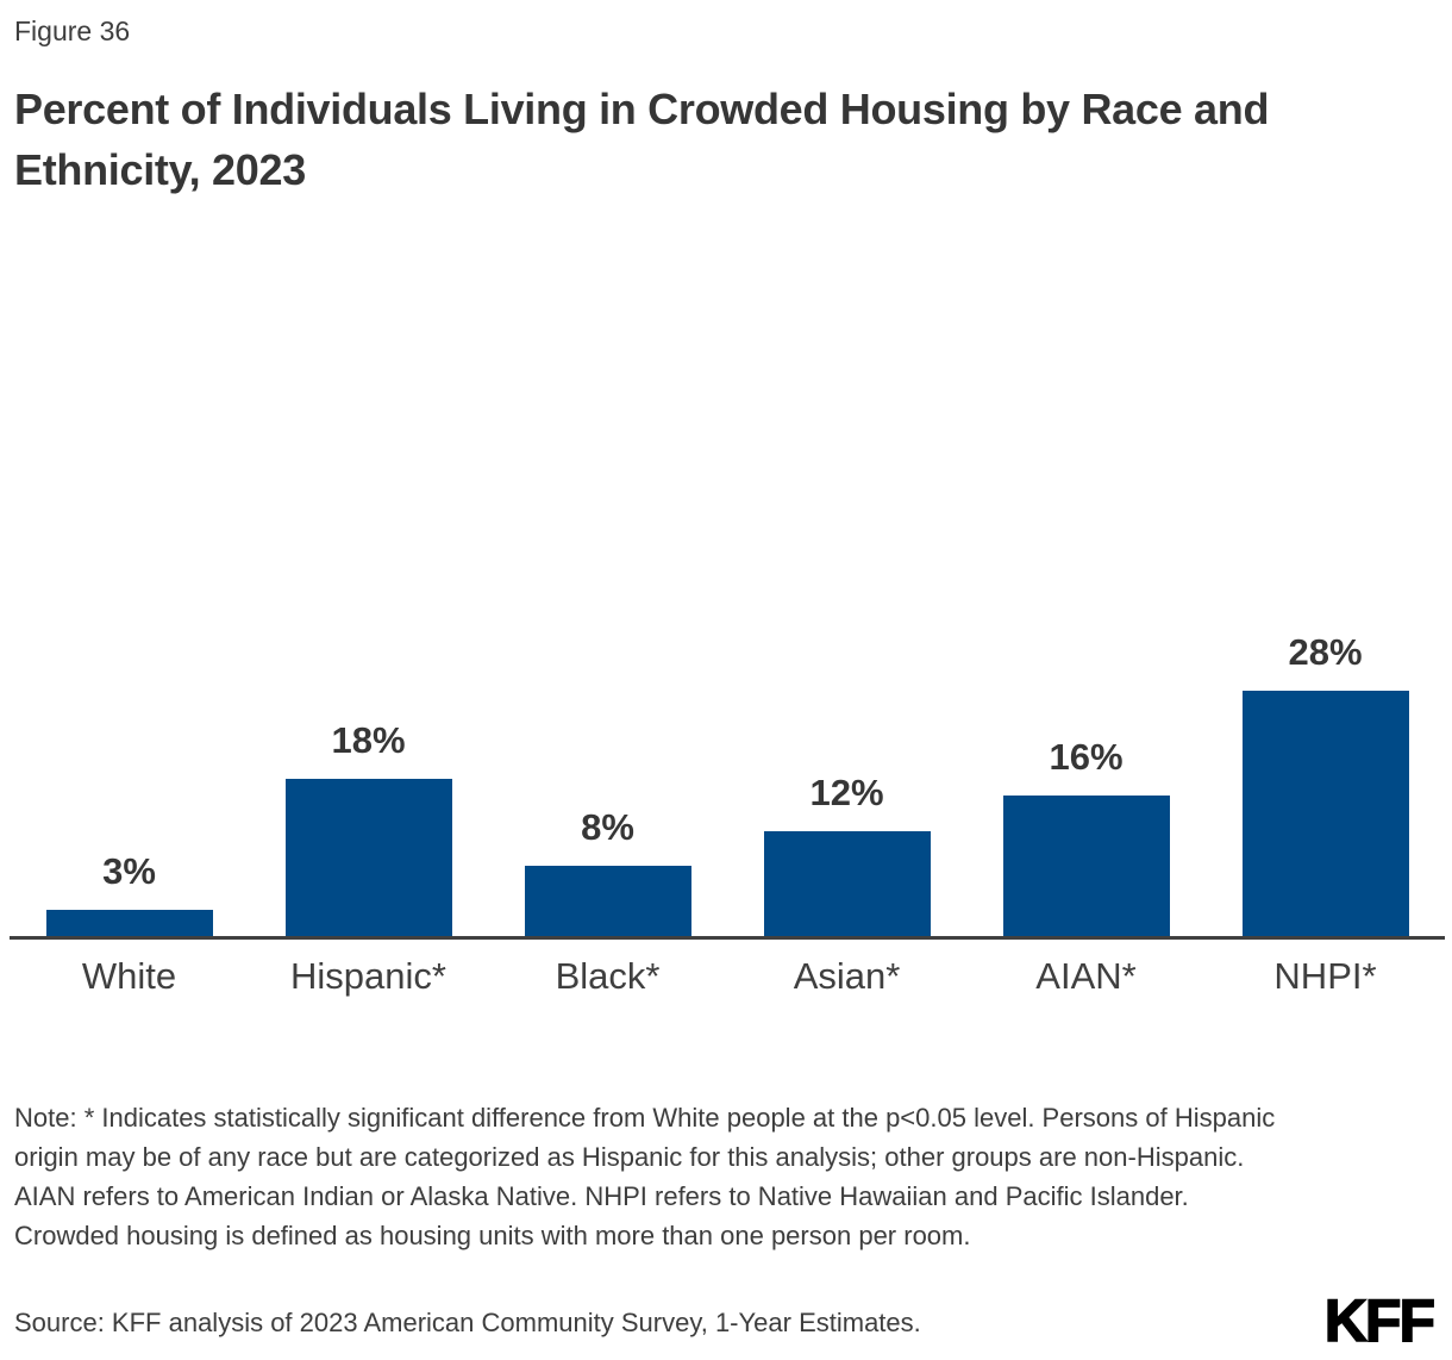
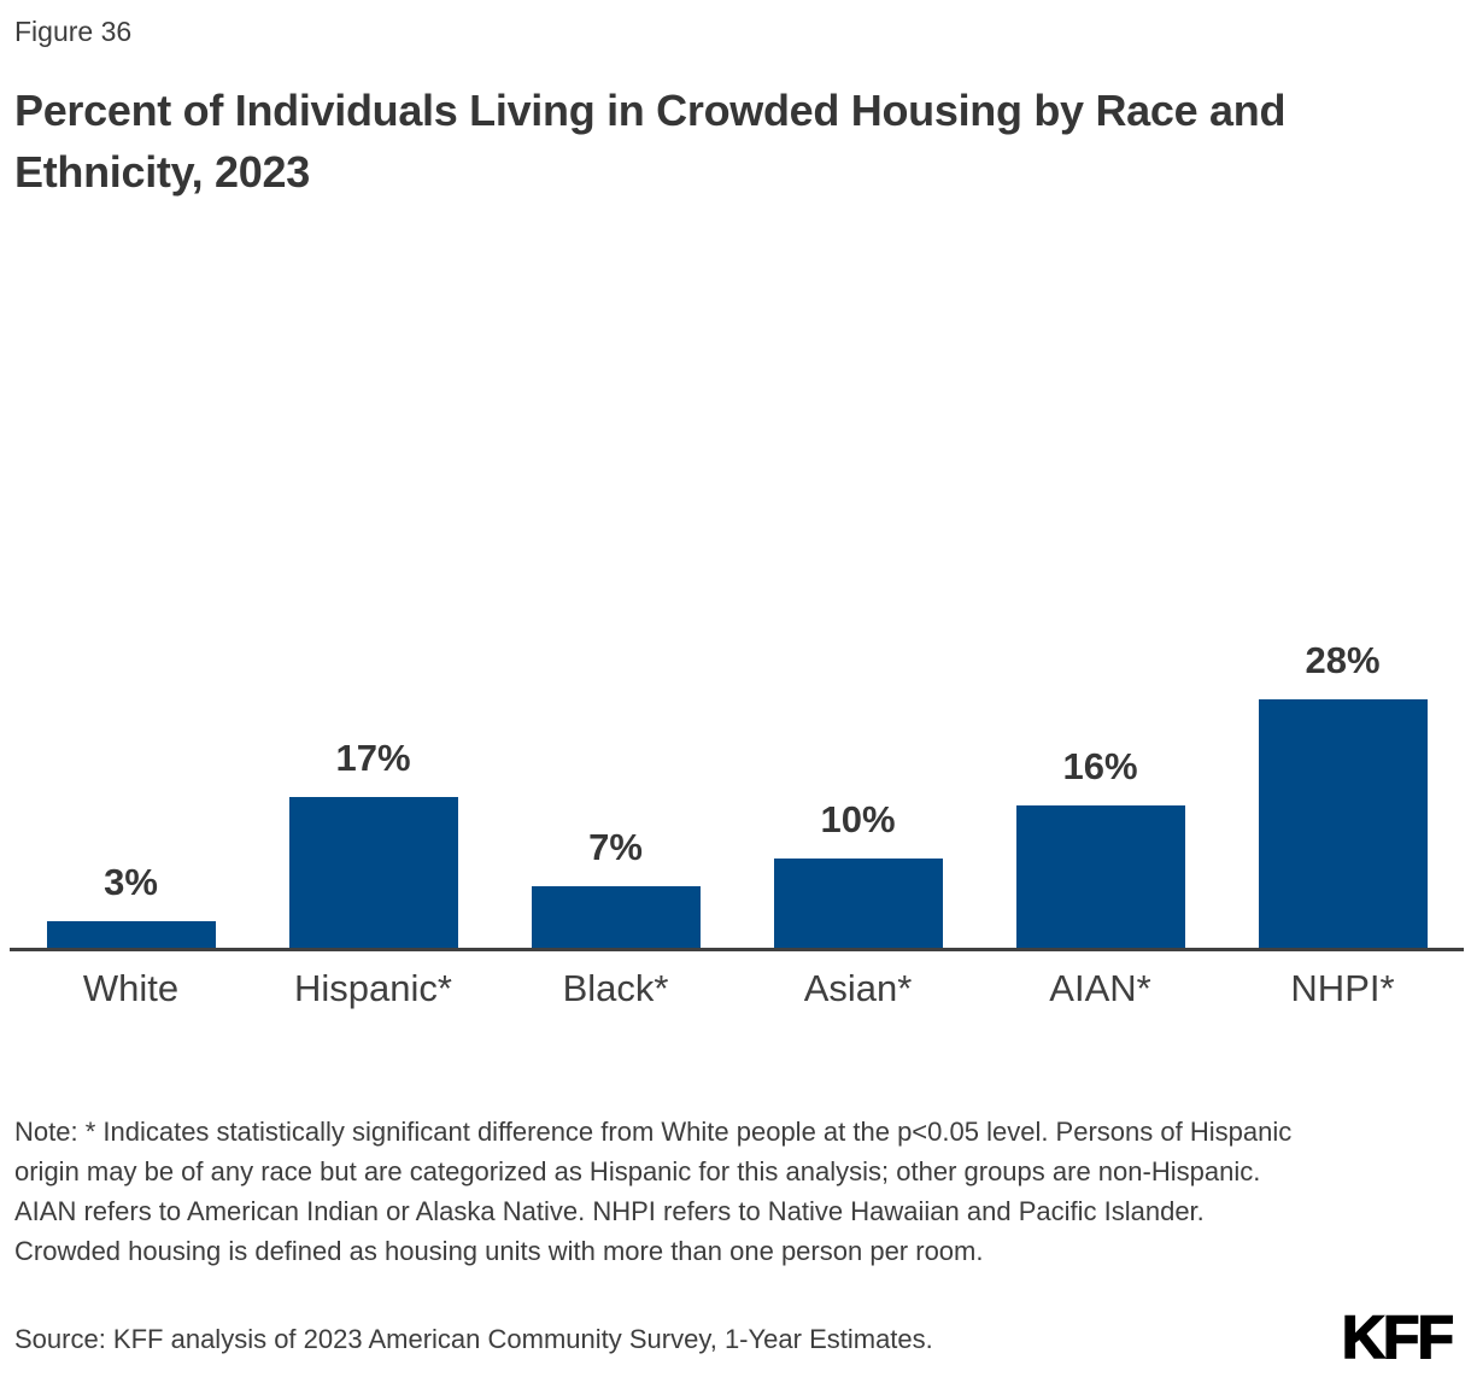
Hispanic*: 18% -> 17%
Black*: 8% -> 7%
Asian*: 12% -> 10%
